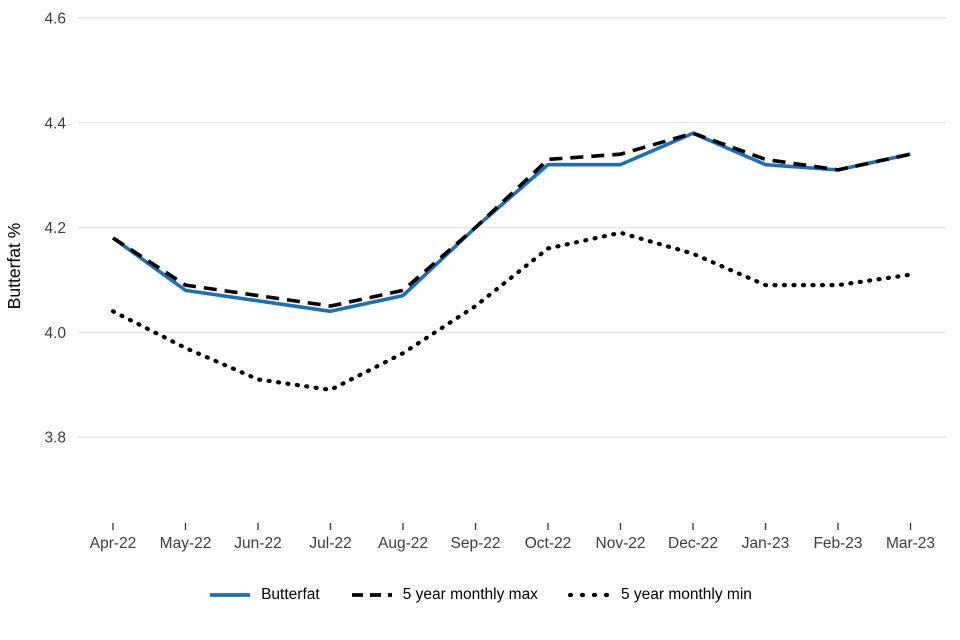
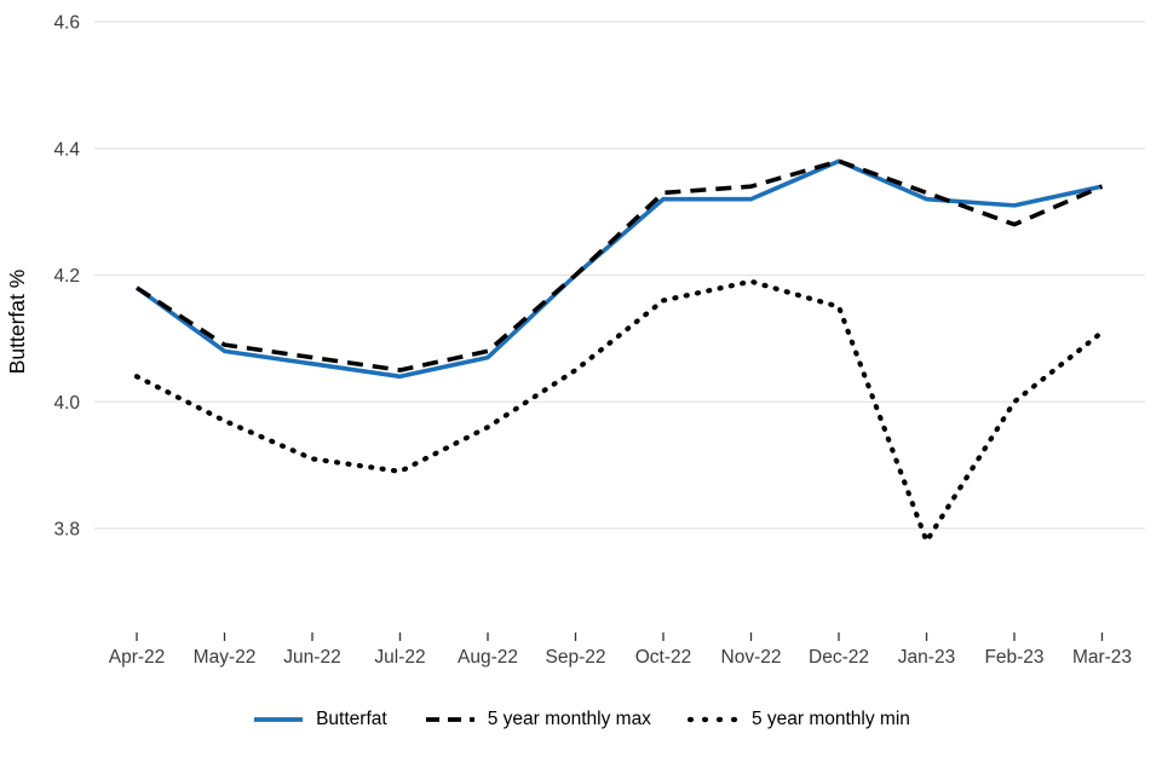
5 year monthly min/Jan-23: 4.09 -> 3.78
5 year monthly max/Feb-23: 4.31 -> 4.28
5 year monthly min/Feb-23: 4.09 -> 4.00
